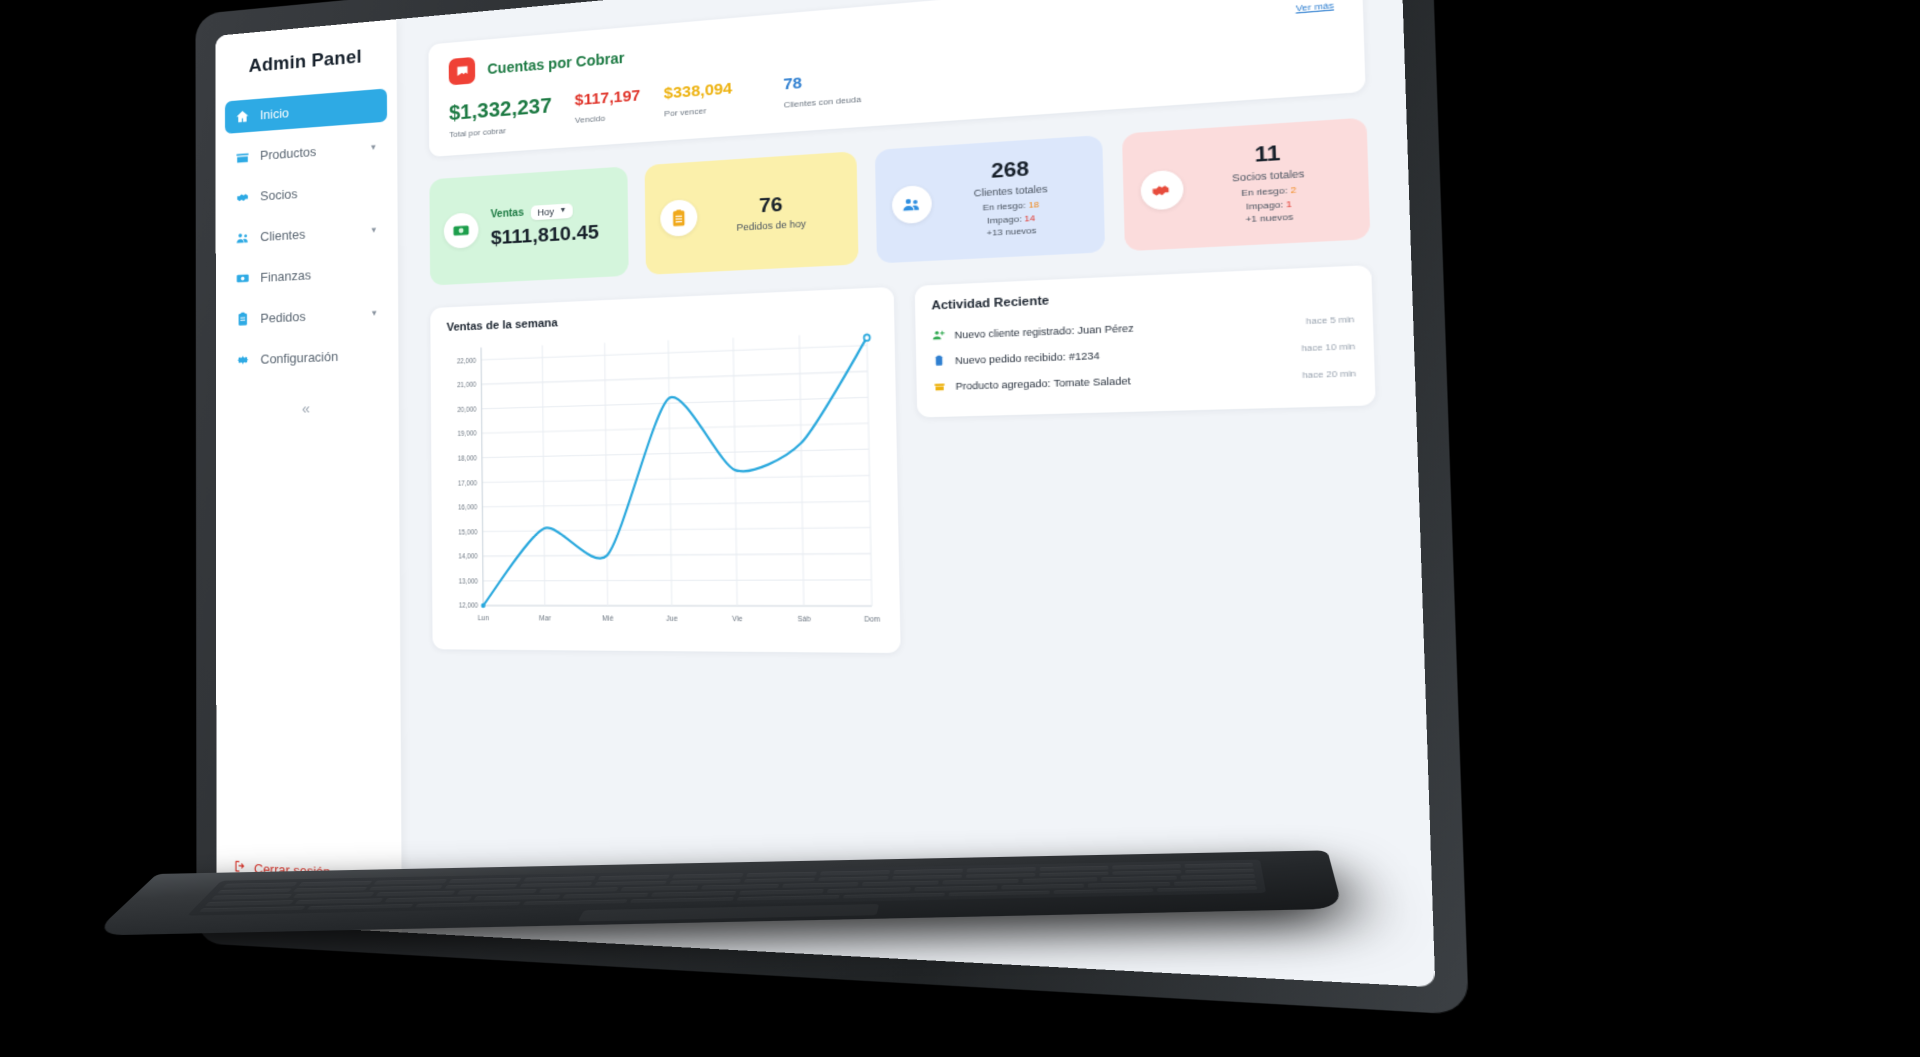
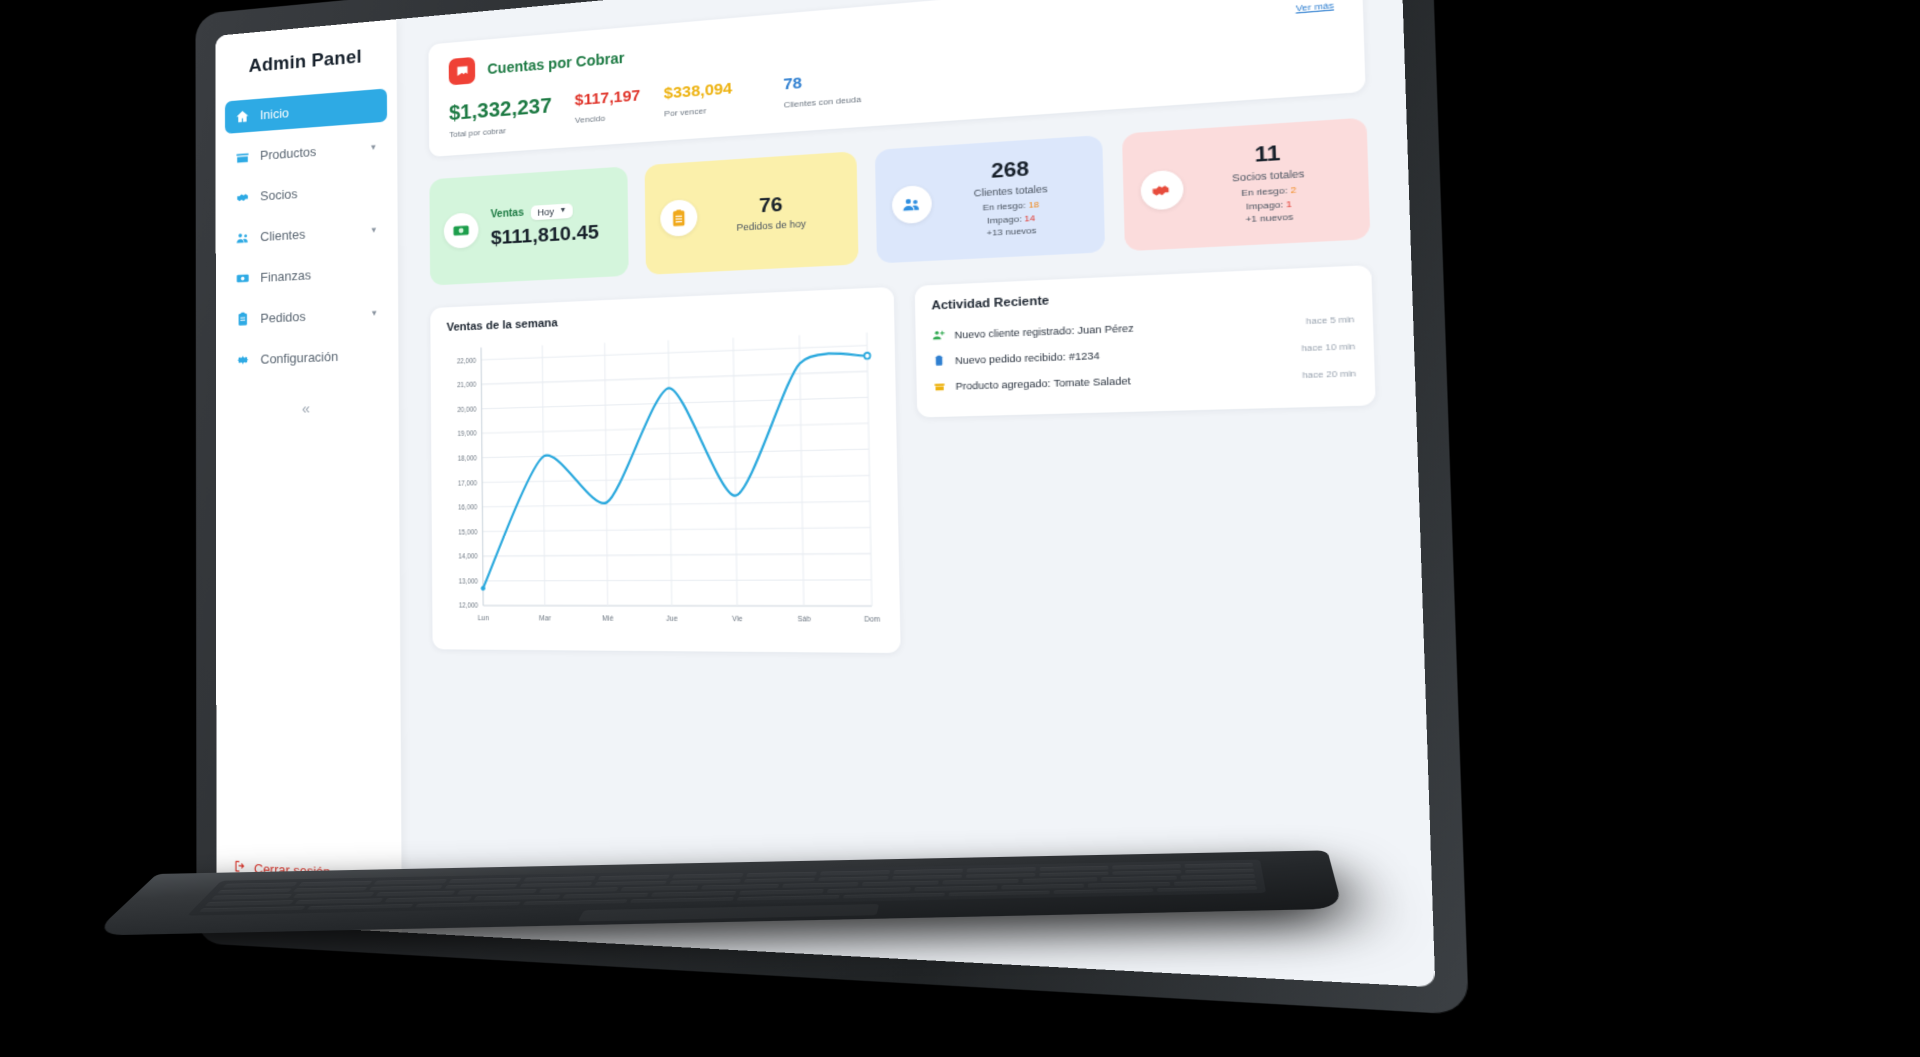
Lun: 12000 -> 12700
Mar: 15100 -> 18000
Mié: 14000 -> 16100
Jue: 20200 -> 20600
Vie: 17300 -> 16300
Sáb: 18300 -> 21400
Dom: 22300 -> 21600
